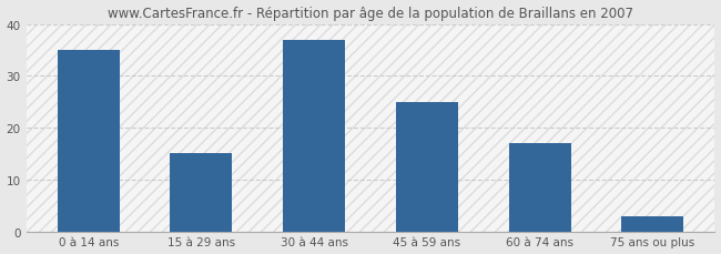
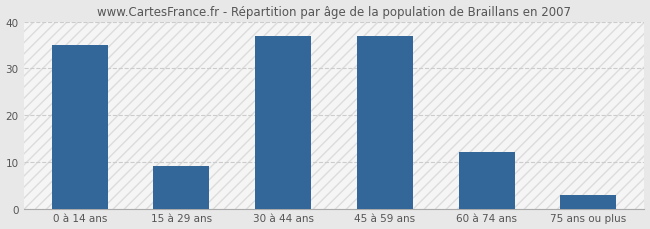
15 à 29 ans: 15 -> 9
45 à 59 ans: 25 -> 37
60 à 74 ans: 17 -> 12
